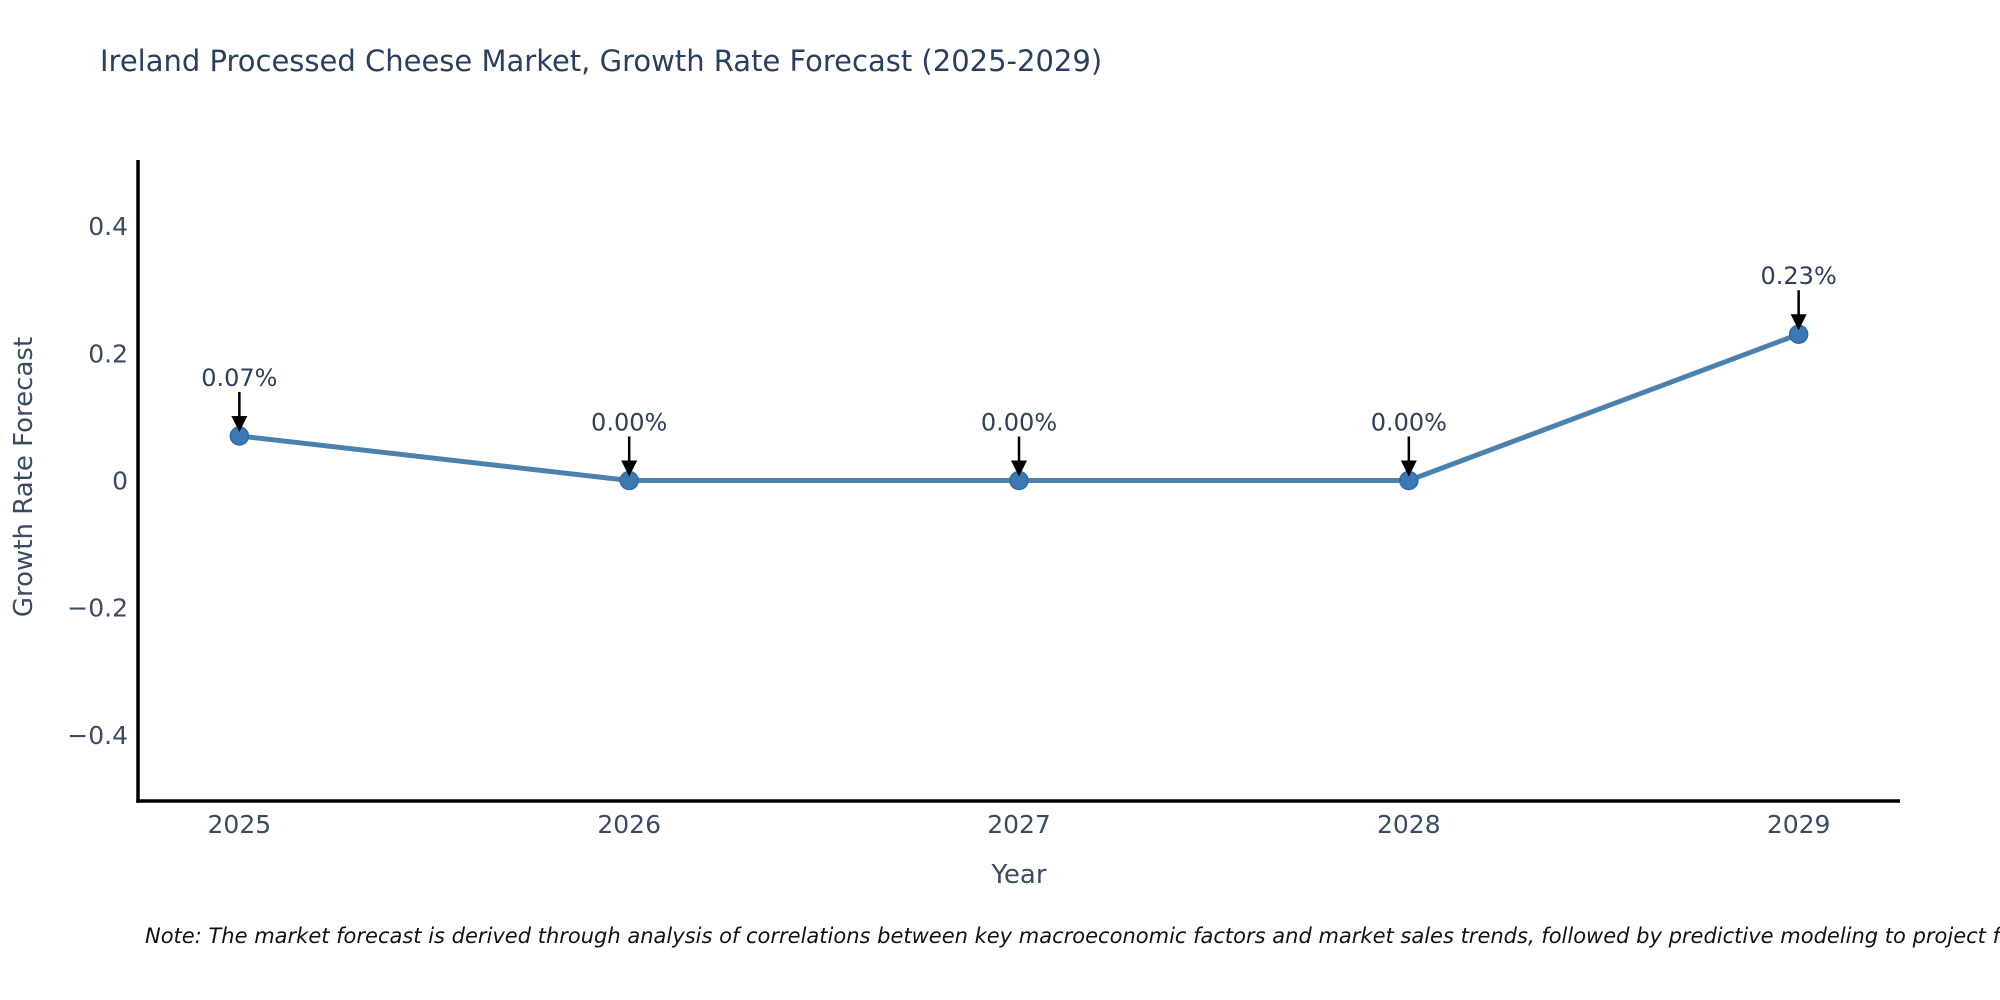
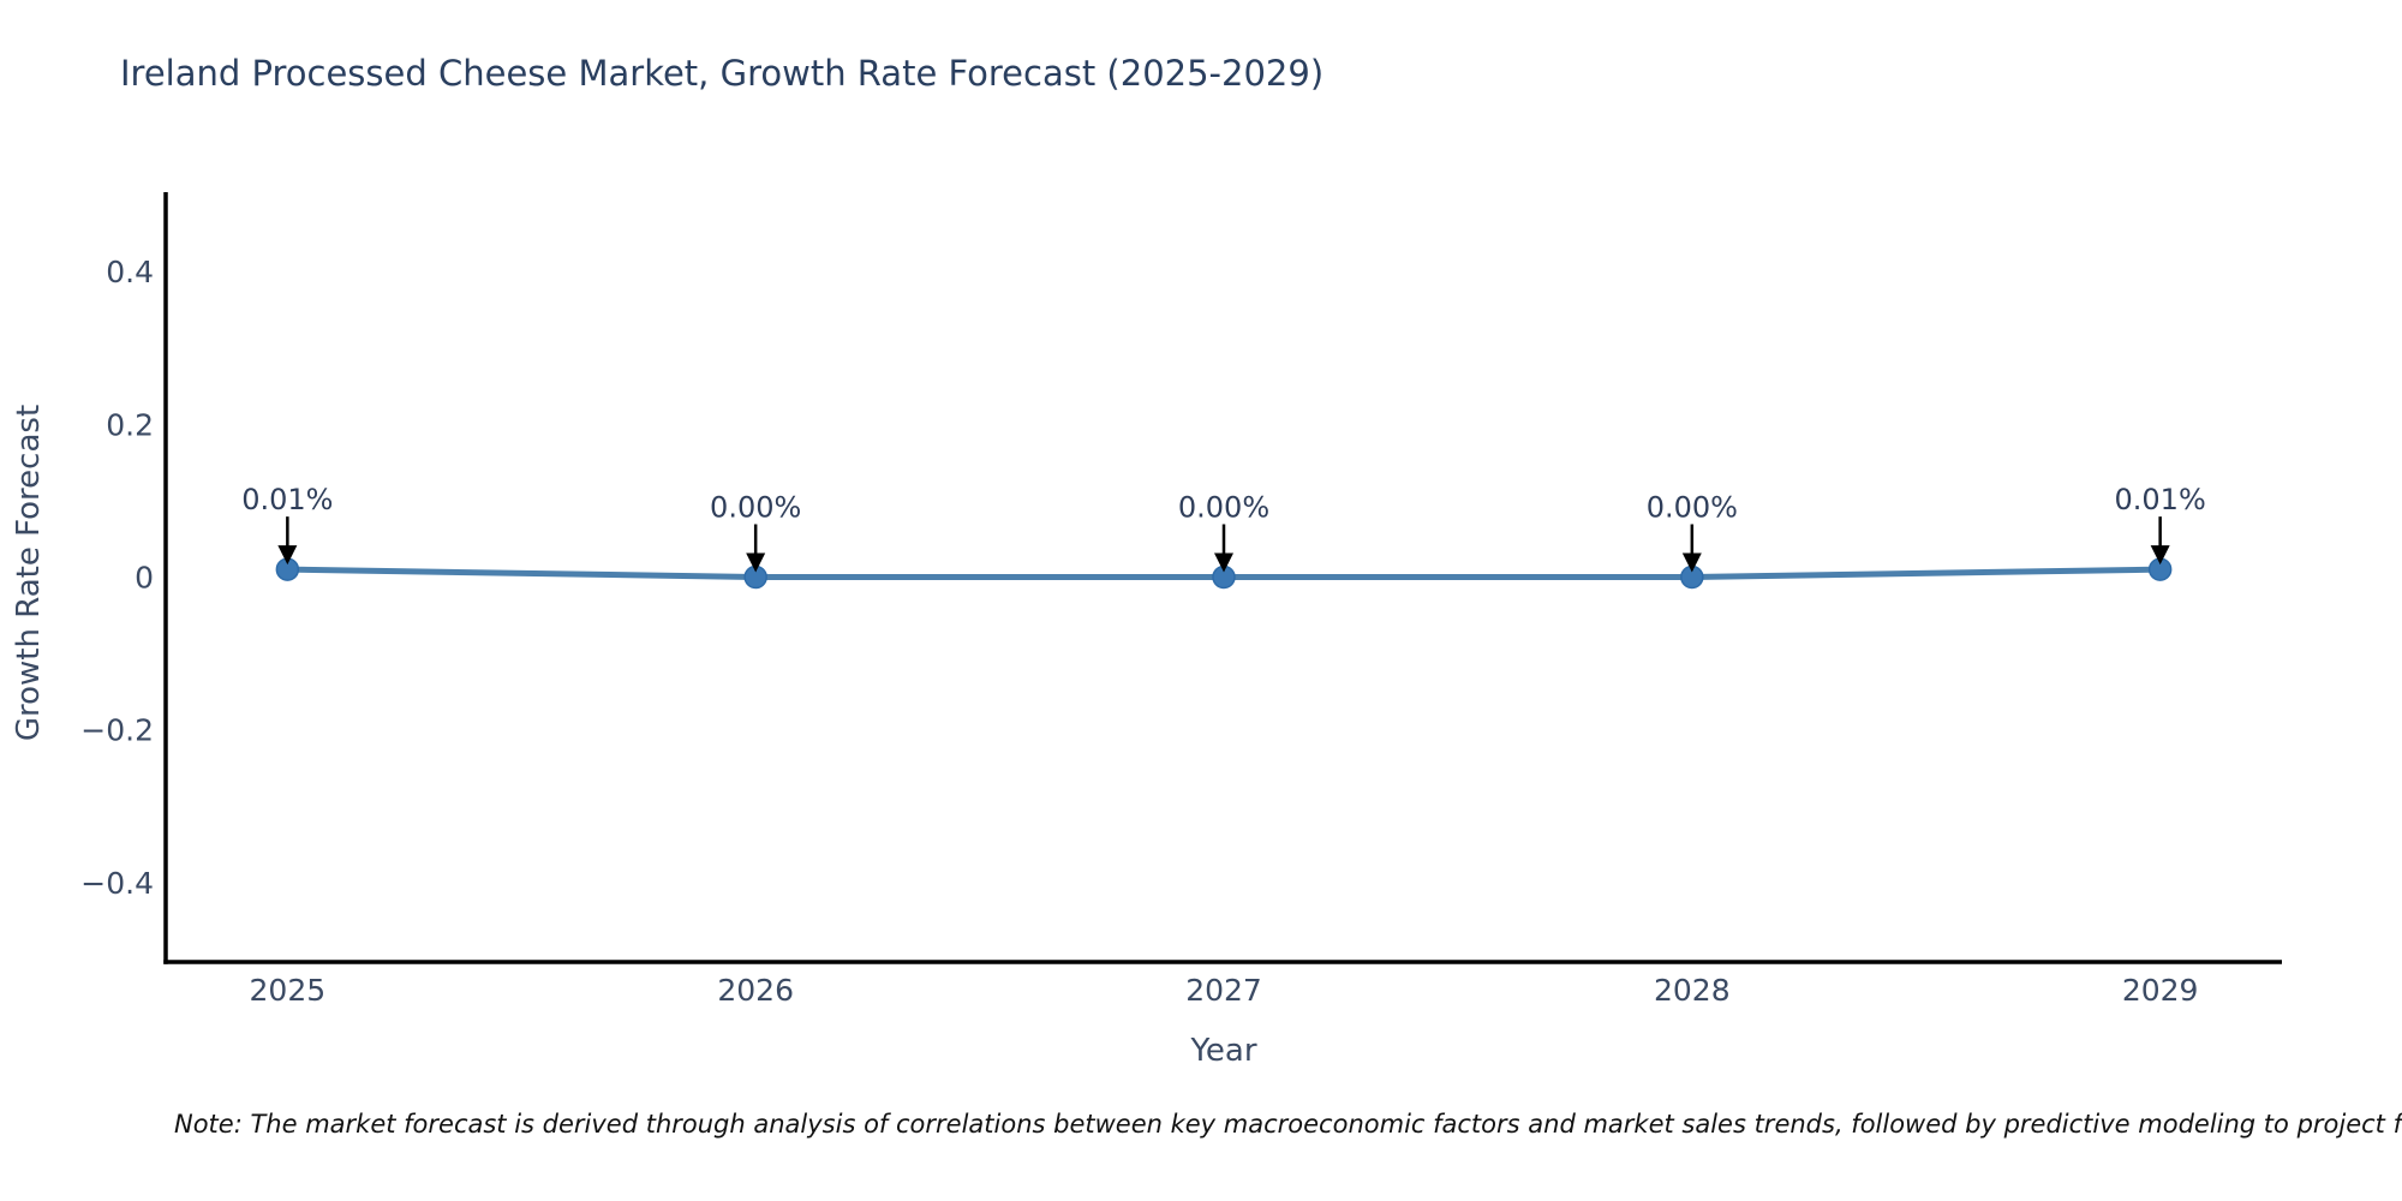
2025: 0.07% -> 0.01%
2029: 0.23% -> 0.01%
